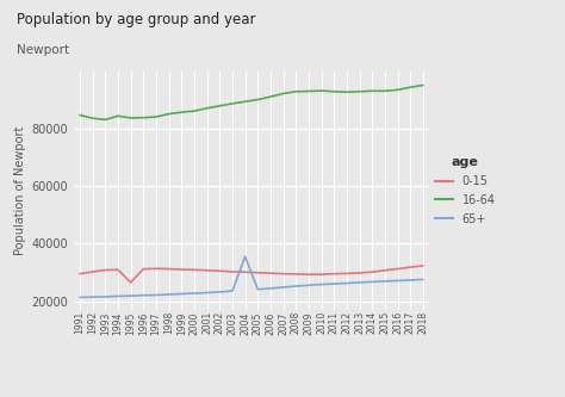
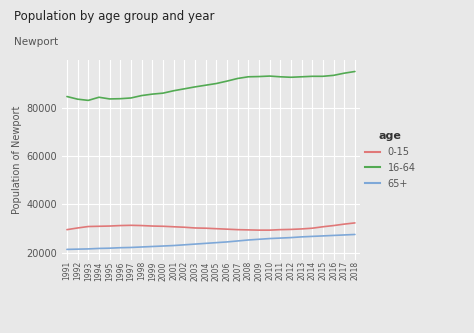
0-15/1995: 26500 -> 31000
65+/2004: 35500 -> 23800
